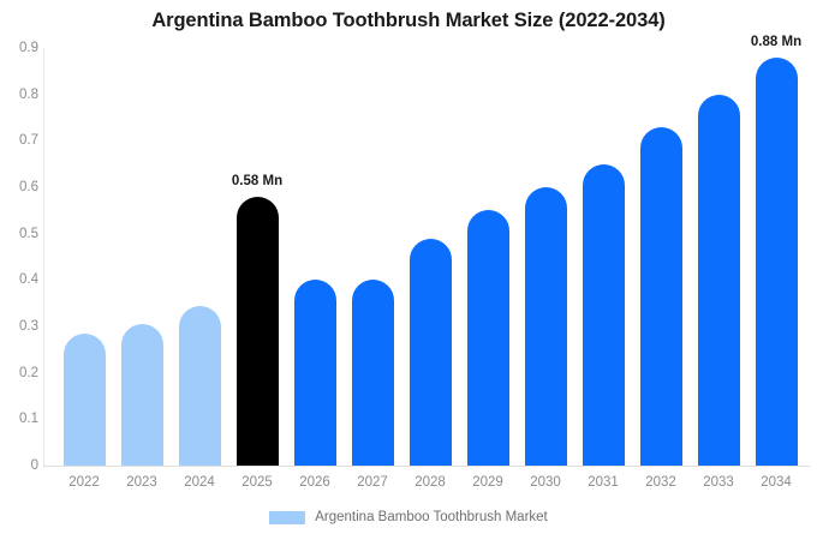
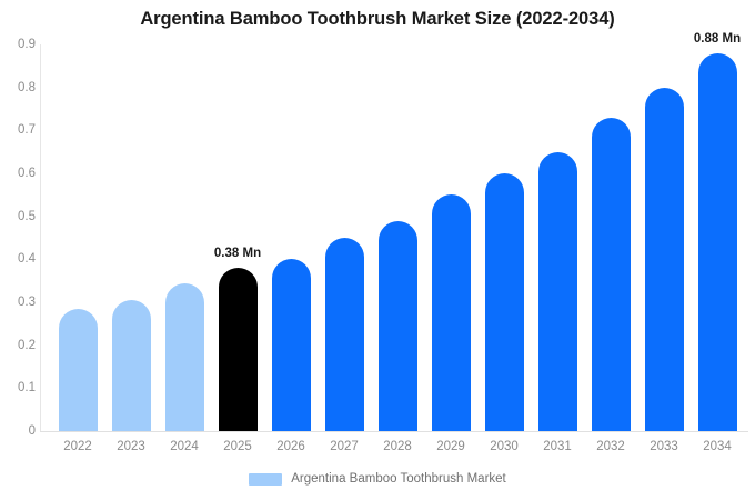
2025: 0.58 -> 0.38
2027: 0.40 -> 0.45
